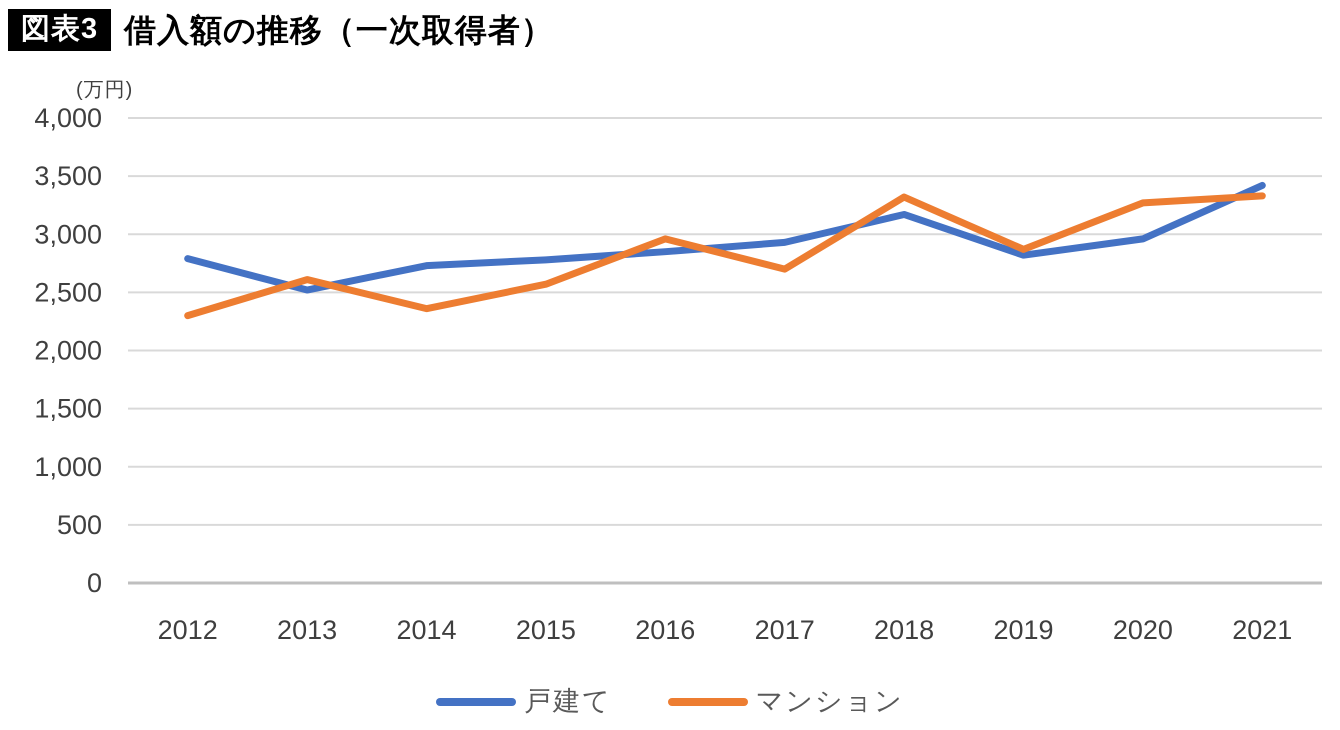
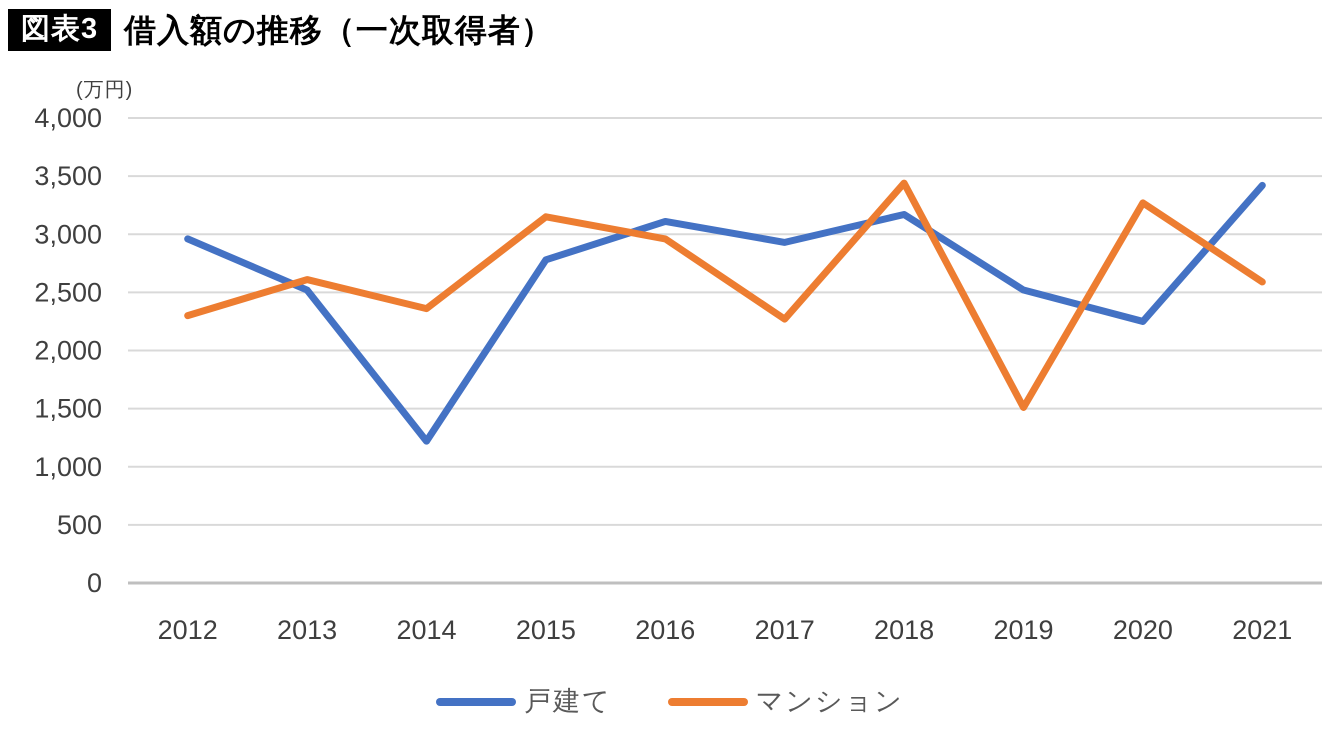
戸建て/2012: 2790 -> 2960
戸建て/2014: 2730 -> 1220
マンション/2015: 2570 -> 3150
戸建て/2016: 2850 -> 3110
マンション/2017: 2700 -> 2270
マンション/2018: 3320 -> 3440
戸建て/2019: 2820 -> 2520
マンション/2019: 2870 -> 1510
戸建て/2020: 2960 -> 2250
マンション/2021: 3330 -> 2590
